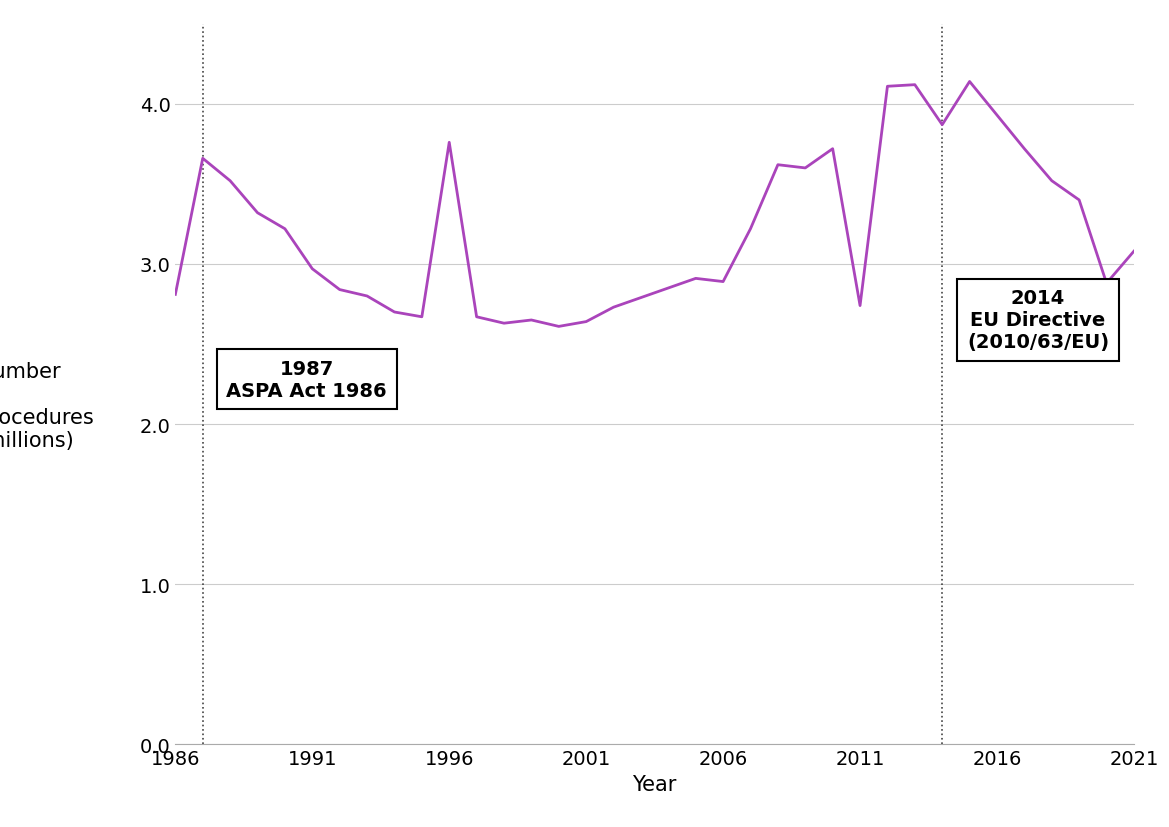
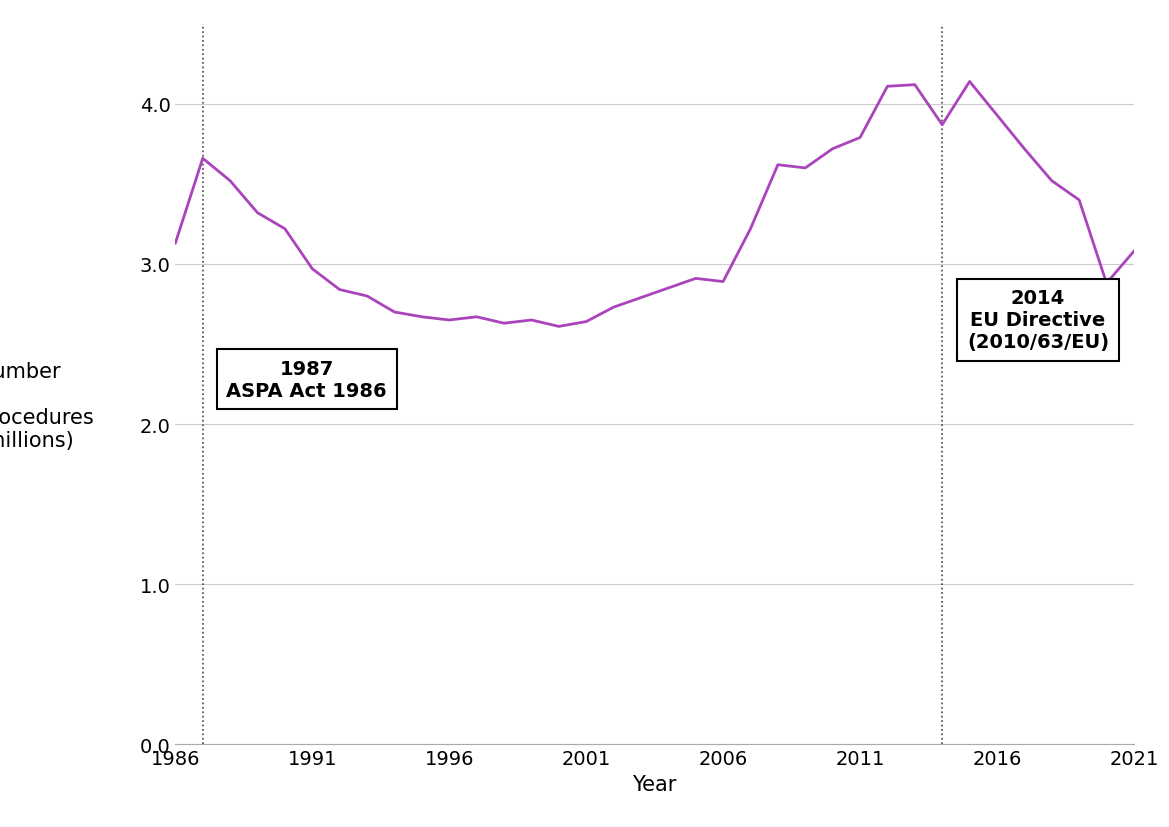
1986: 2.81 -> 3.13
1996: 3.76 -> 2.65
2011: 2.74 -> 3.79
